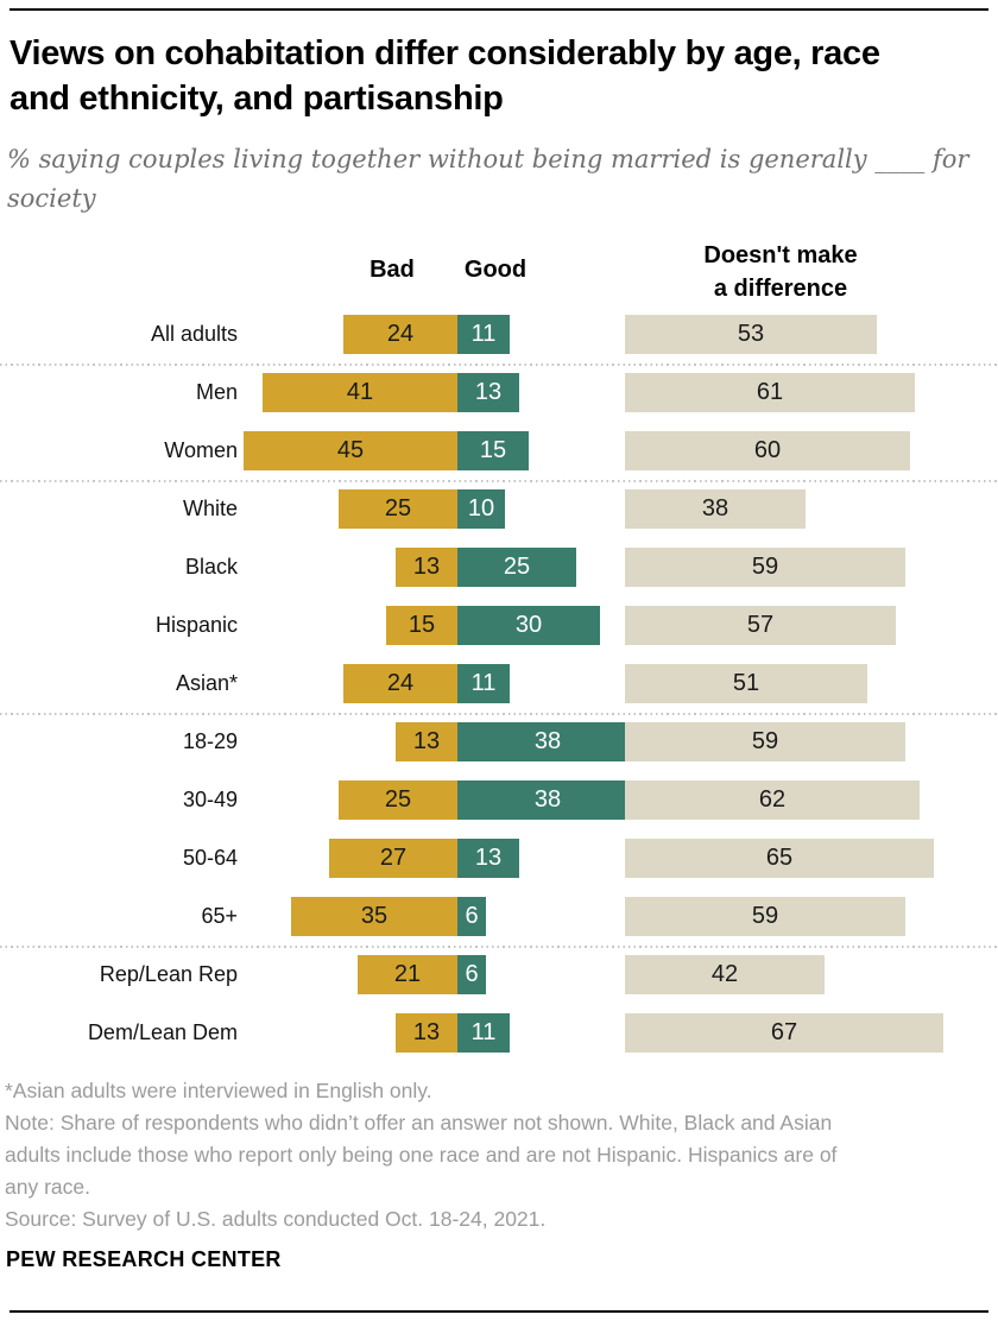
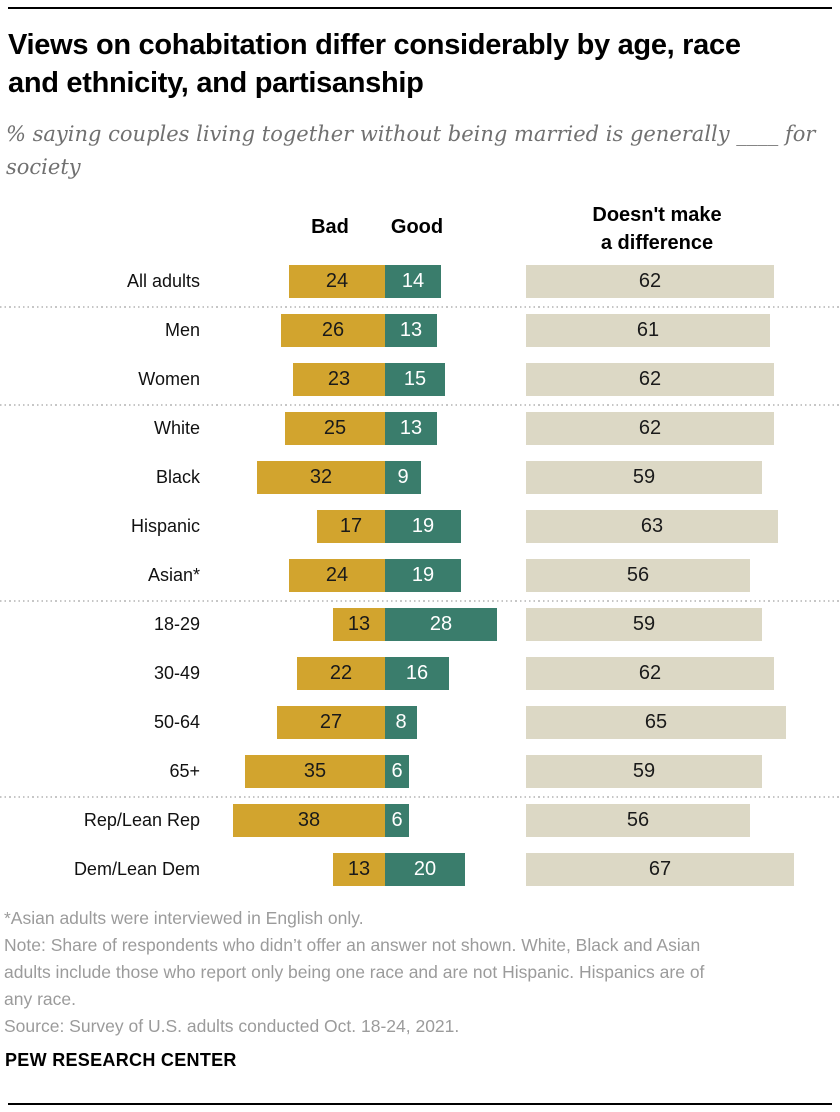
Good/All adults: 11 -> 14
Doesn't make a difference/All adults: 53 -> 62
Bad/Men: 41 -> 26
Bad/Women: 45 -> 23
Doesn't make a difference/Women: 60 -> 62
Good/White: 10 -> 13
Doesn't make a difference/White: 38 -> 62
Bad/Black: 13 -> 32
Good/Black: 25 -> 9
Bad/Hispanic: 15 -> 17
Good/Hispanic: 30 -> 19
Doesn't make a difference/Hispanic: 57 -> 63
Good/Asian*: 11 -> 19
Doesn't make a difference/Asian*: 51 -> 56
Good/18-29: 38 -> 28
Bad/30-49: 25 -> 22
Good/30-49: 38 -> 16
Good/50-64: 13 -> 8
Bad/Rep/Lean Rep: 21 -> 38
Doesn't make a difference/Rep/Lean Rep: 42 -> 56
Good/Dem/Lean Dem: 11 -> 20
